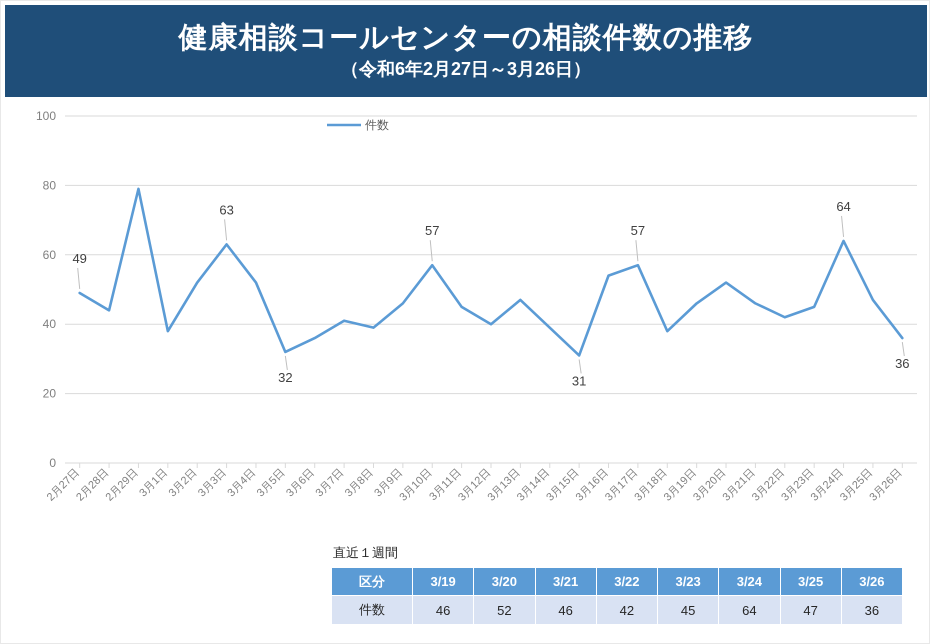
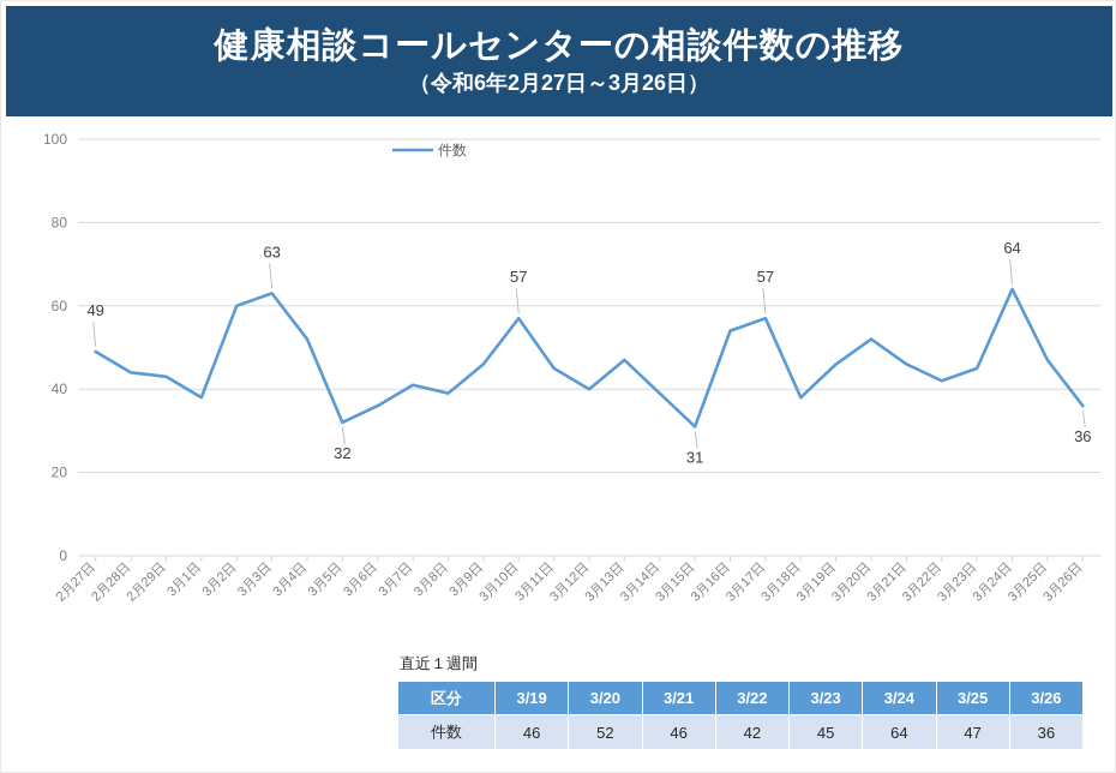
2月29日: 79 -> 43
3月2日: 52 -> 60
